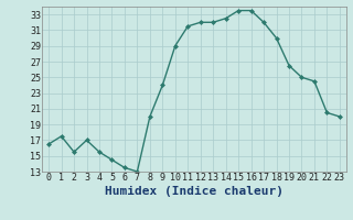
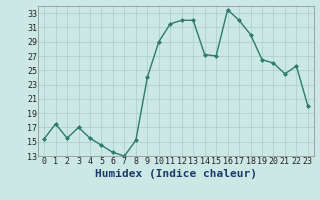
0: 16.5 -> 15.4
8: 20.0 -> 15.2
14: 32.5 -> 27.2
15: 33.5 -> 27.0
20: 25.0 -> 26.0
22: 20.5 -> 25.6
